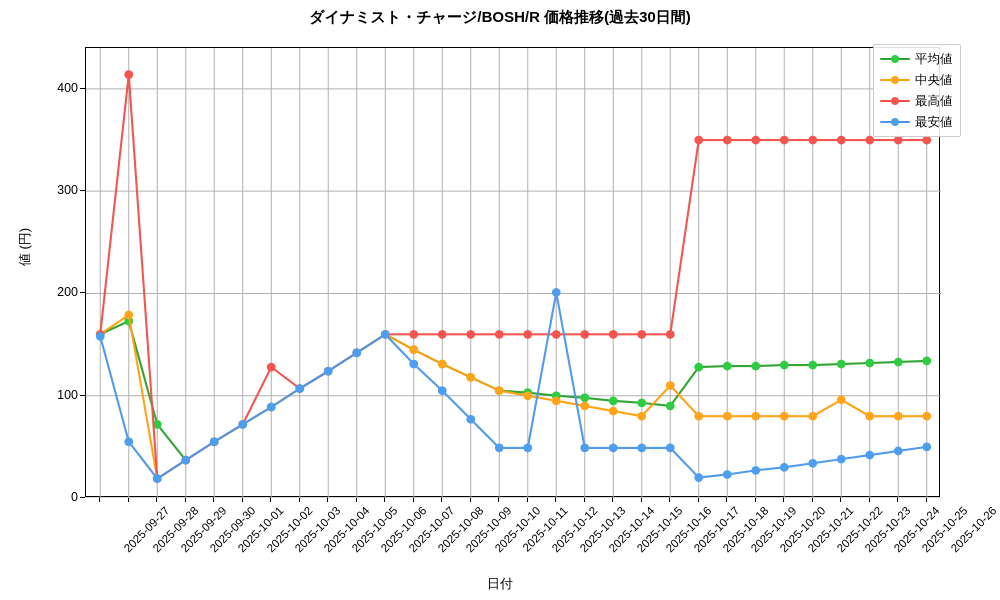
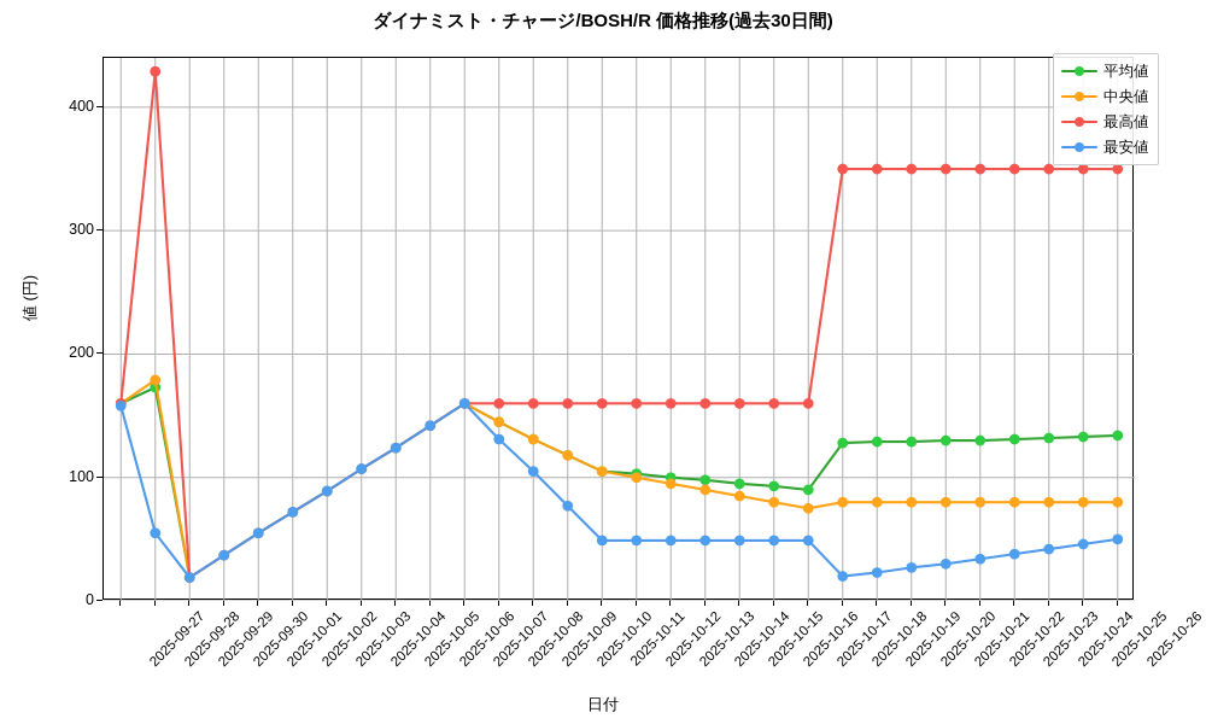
最高値/2025-09-28: 414 -> 429
平均値/2025-09-29: 72 -> 19
最高値/2025-10-03: 128 -> 89
最安値/2025-10-13: 201 -> 49
中央値/2025-10-17: 110 -> 75
中央値/2025-10-23: 96 -> 80
